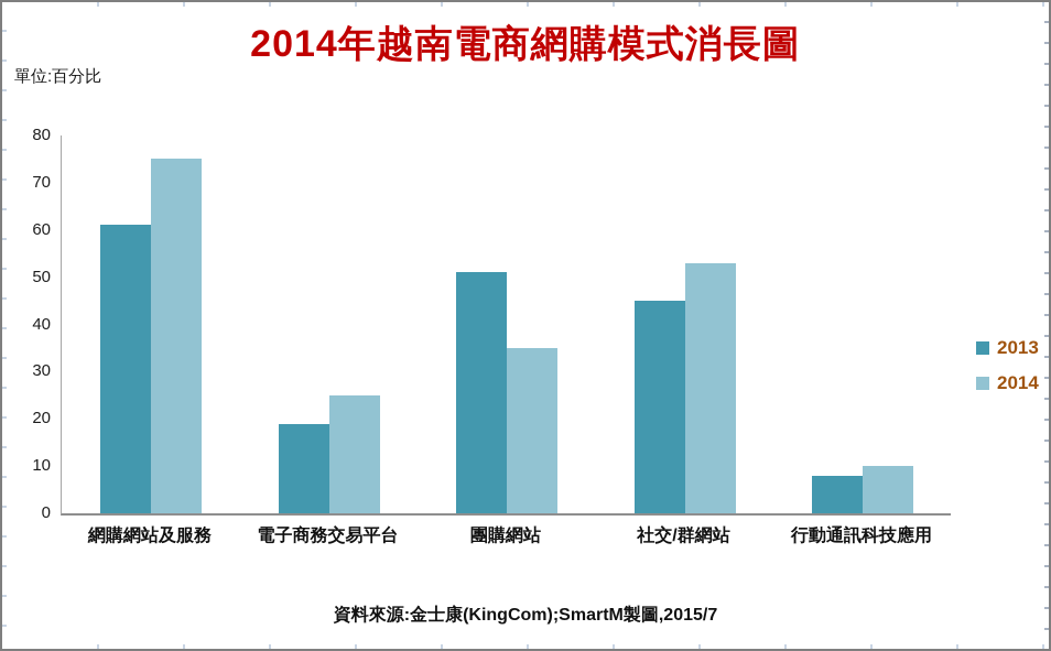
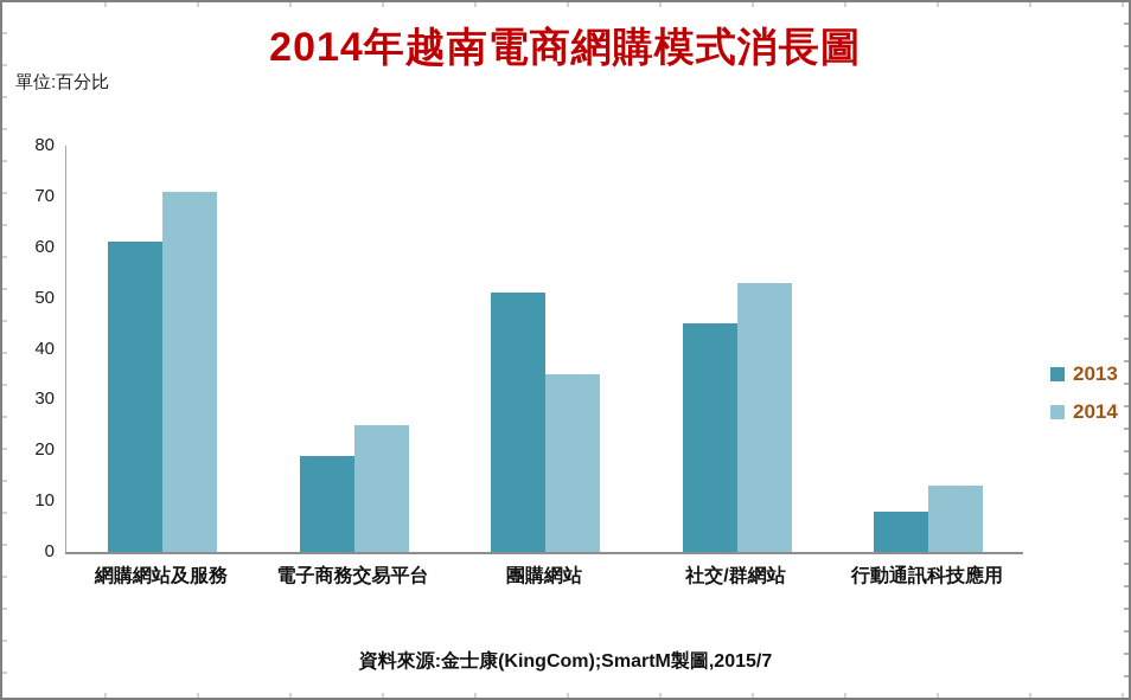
2014/網購網站及服務: 75 -> 71
2014/行動通訊科技應用: 10 -> 13
